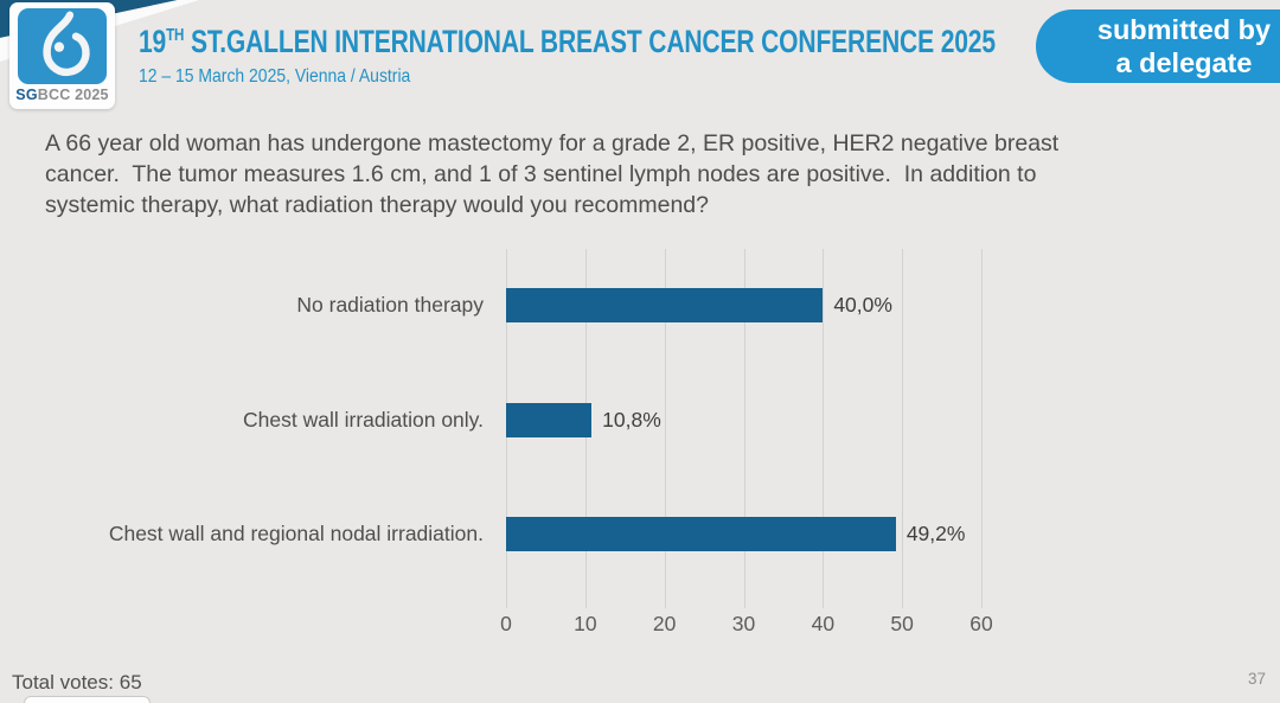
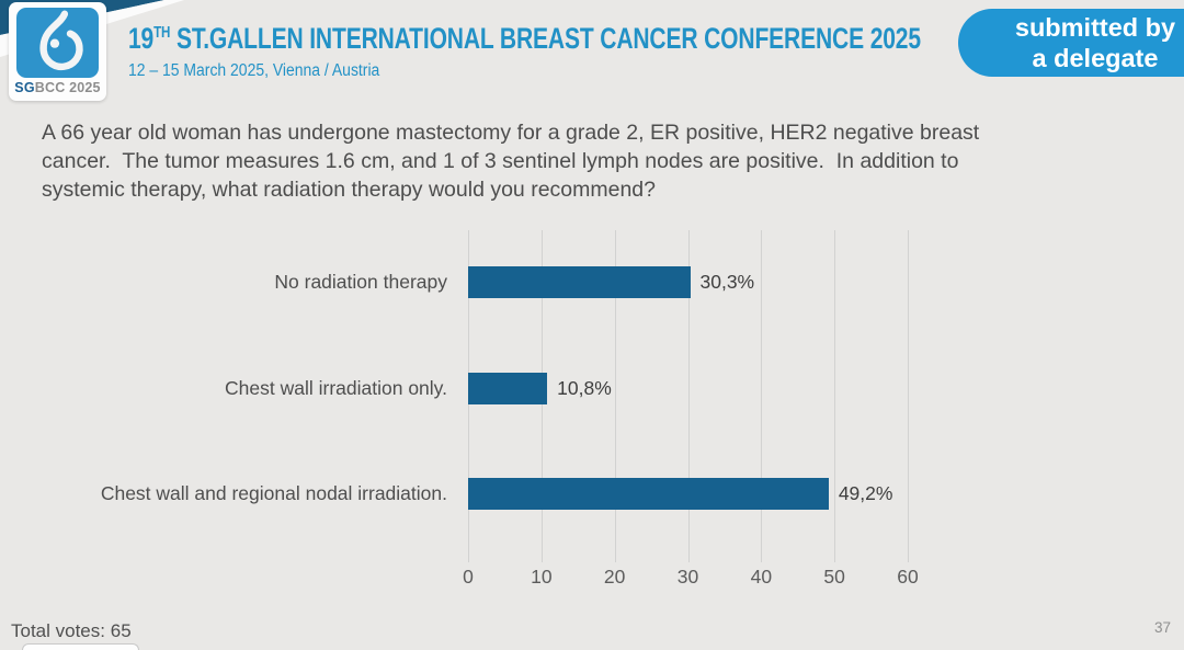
No radiation therapy: 40,0% -> 30,3%
